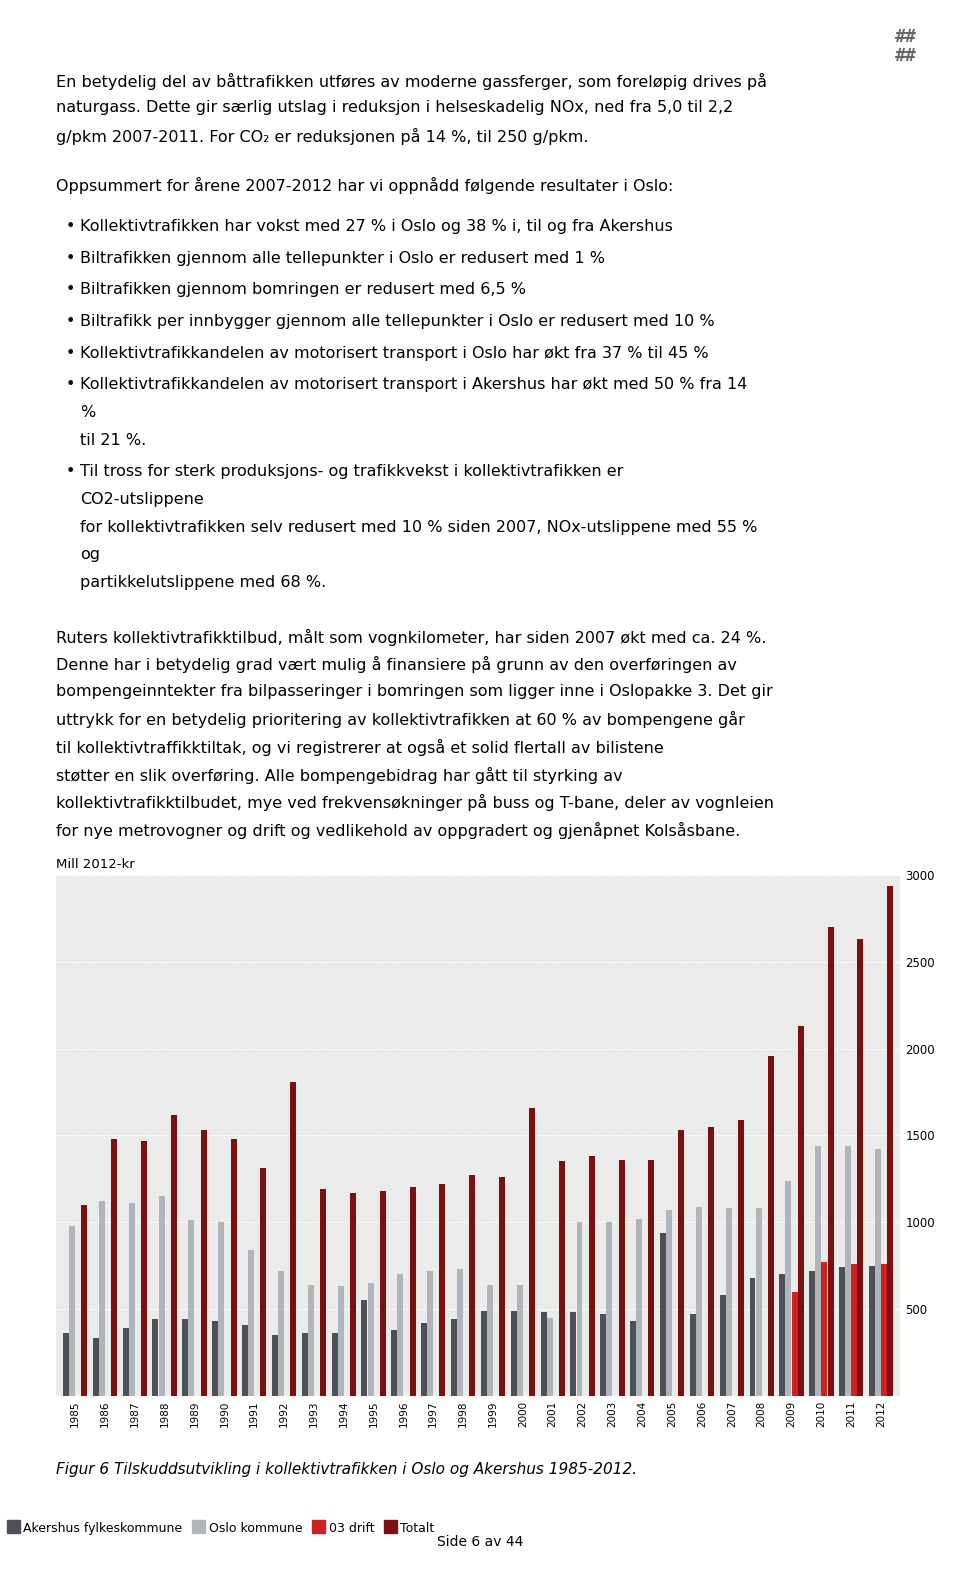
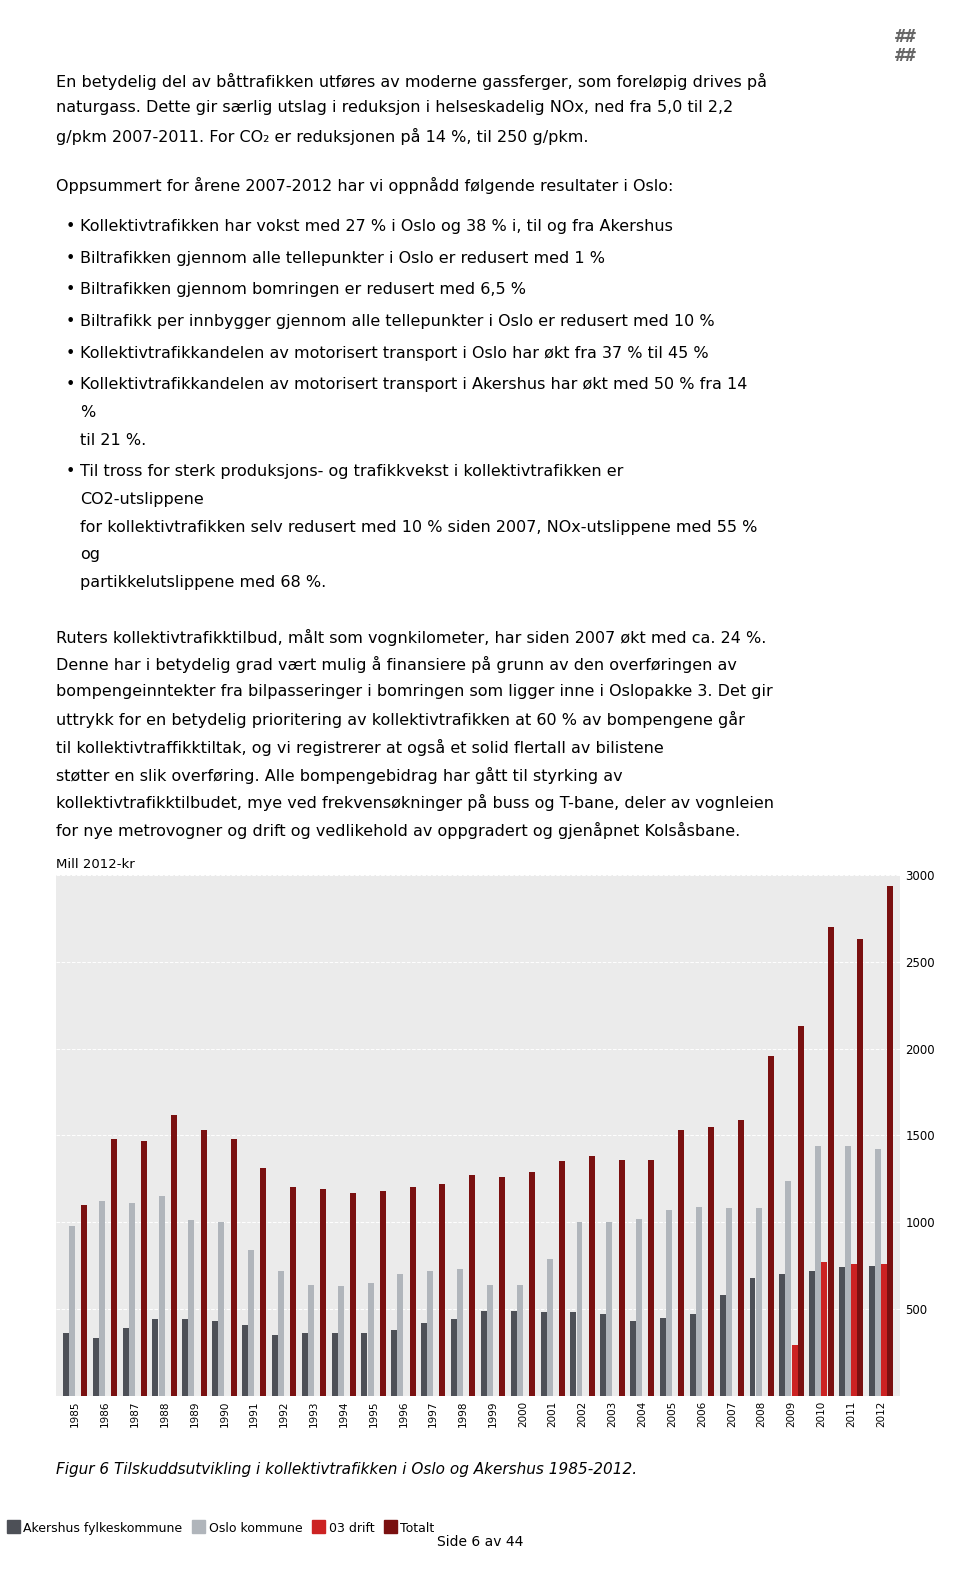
Totalt/1992: 1810 -> 1200
Akershus fylkeskommune/1995: 550 -> 360
Totalt/2000: 1660 -> 1290
Oslo kommune/2001: 450 -> 790
Akershus fylkeskommune/2005: 940 -> 450
03 drift/2009: 600 -> 290
